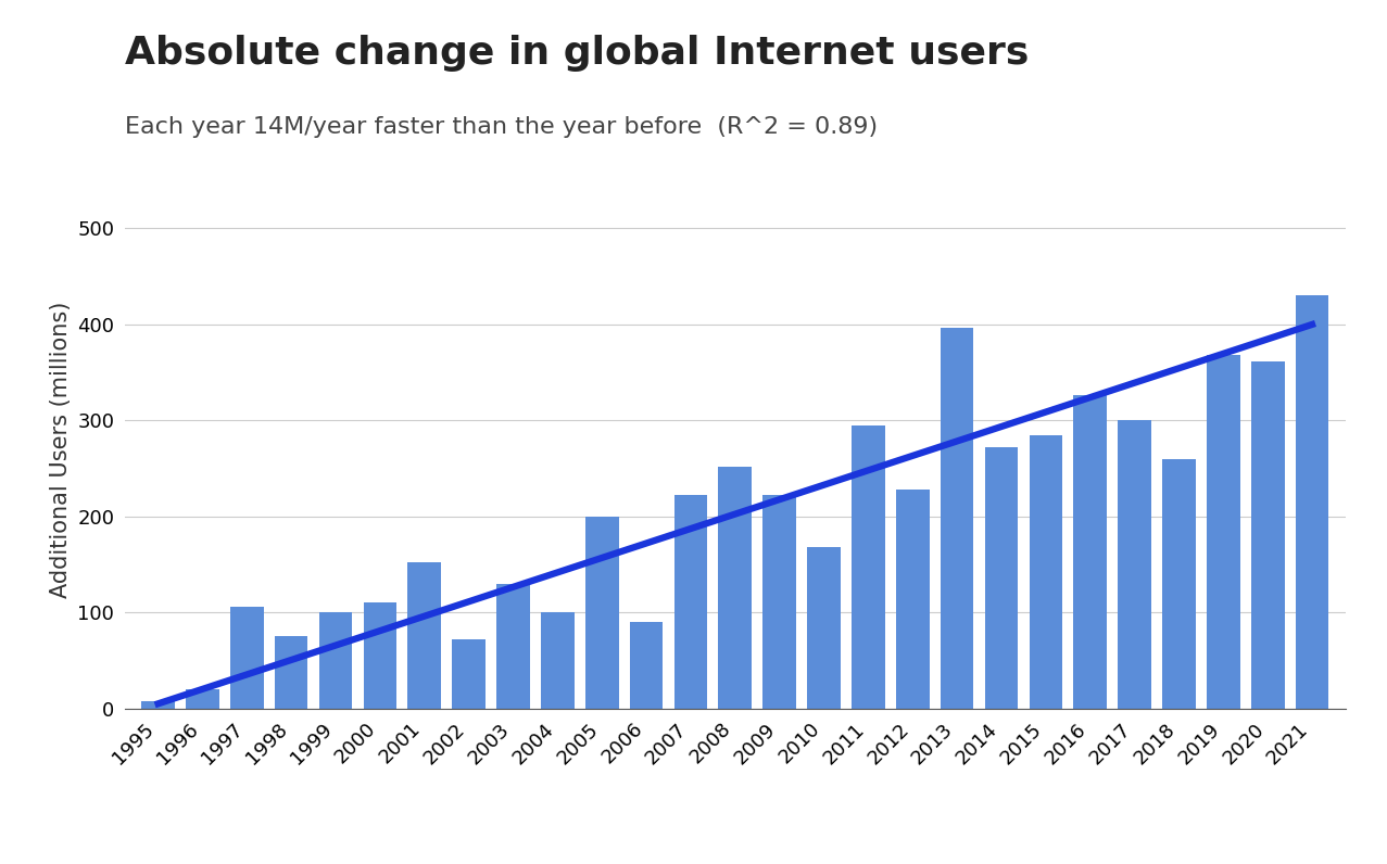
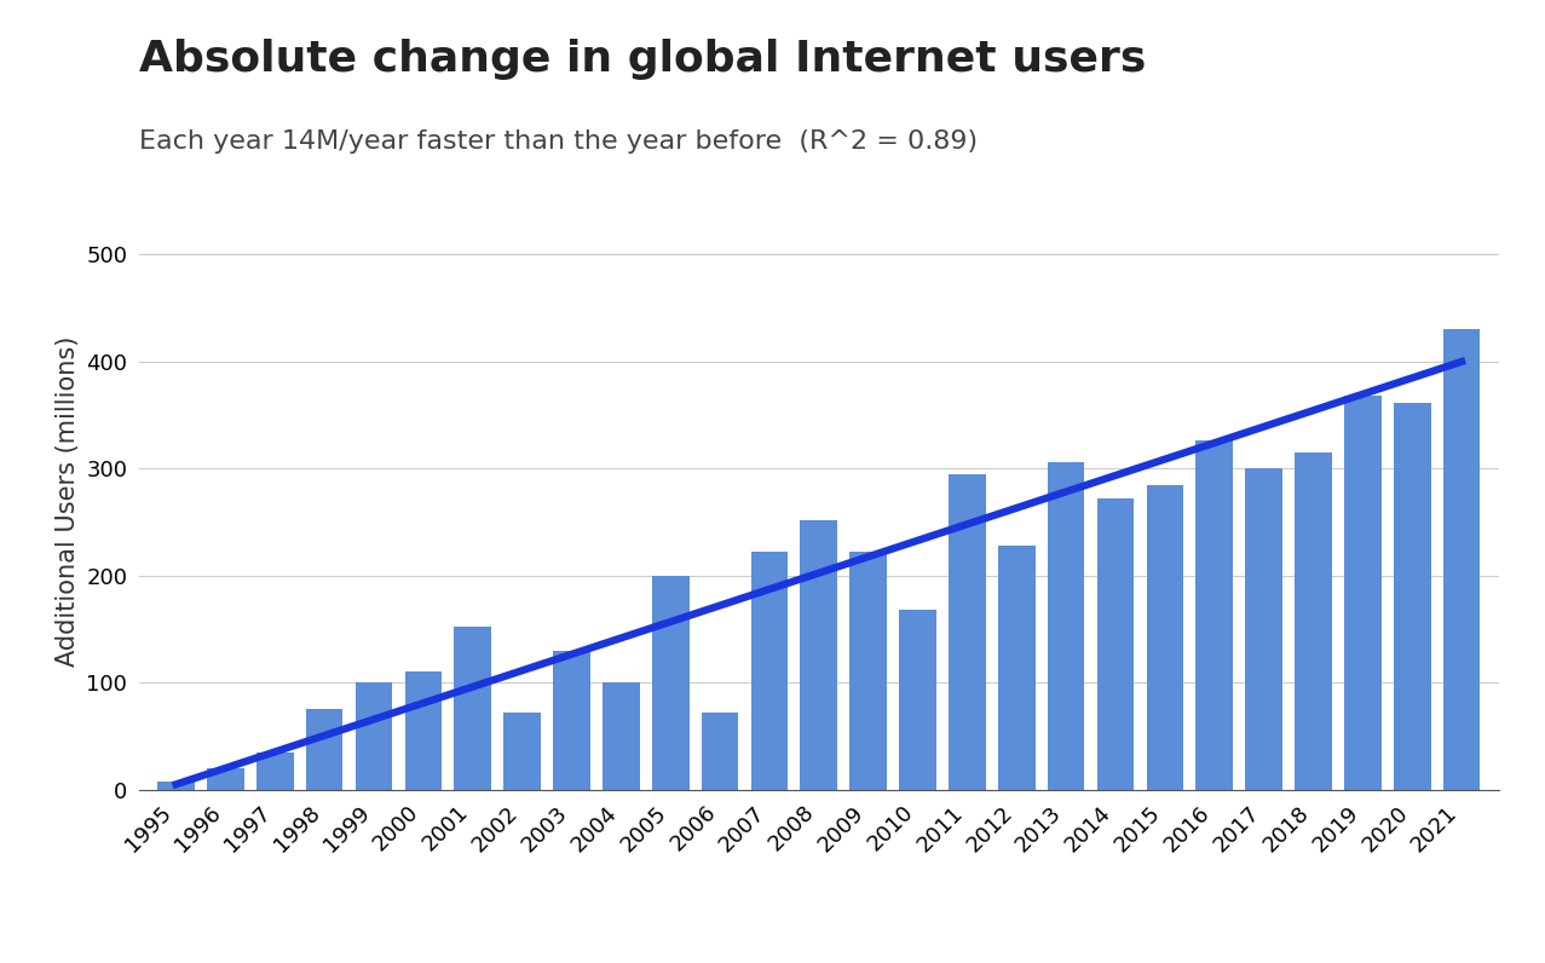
1997: 106 -> 35
2006: 90 -> 72
2013: 396 -> 306
2018: 260 -> 315
